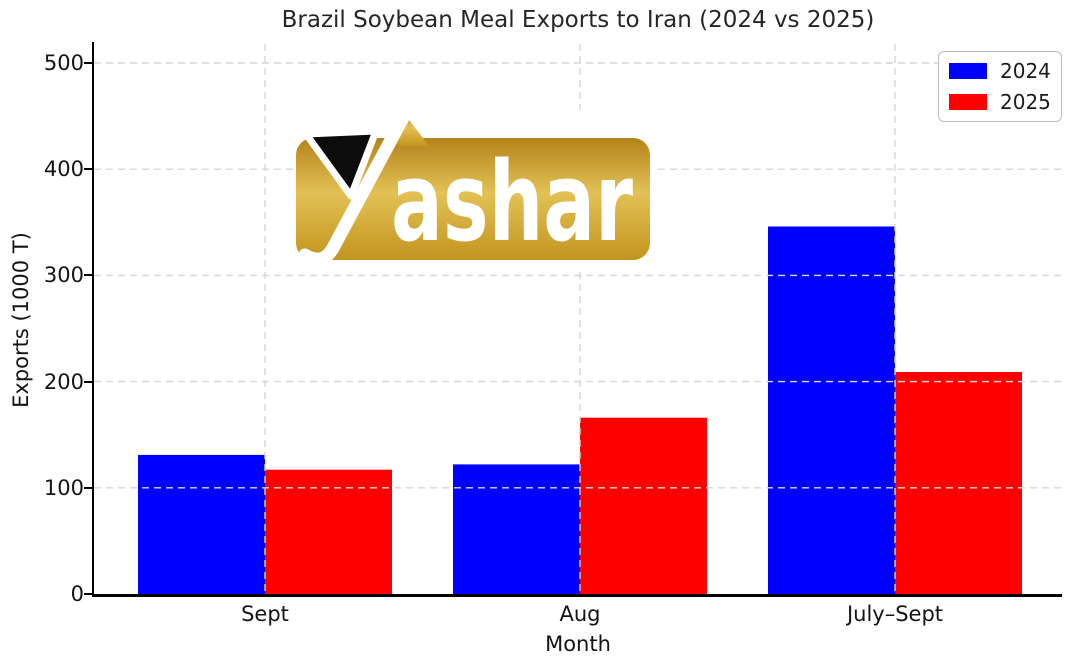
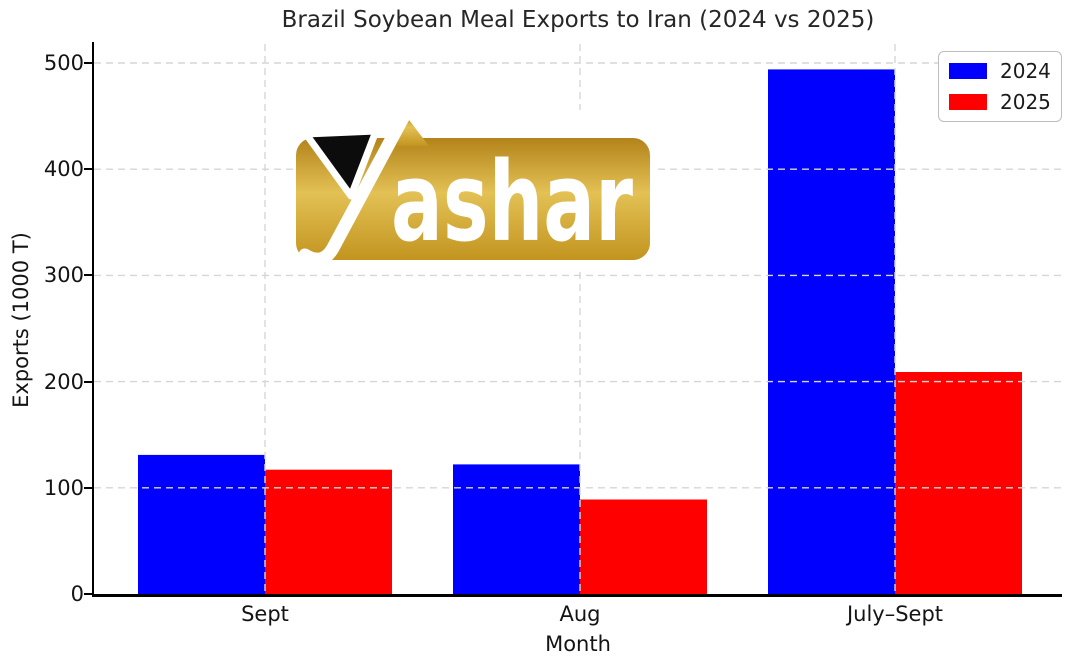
2025/Aug: 166 -> 89
2024/July–Sept: 346 -> 494
